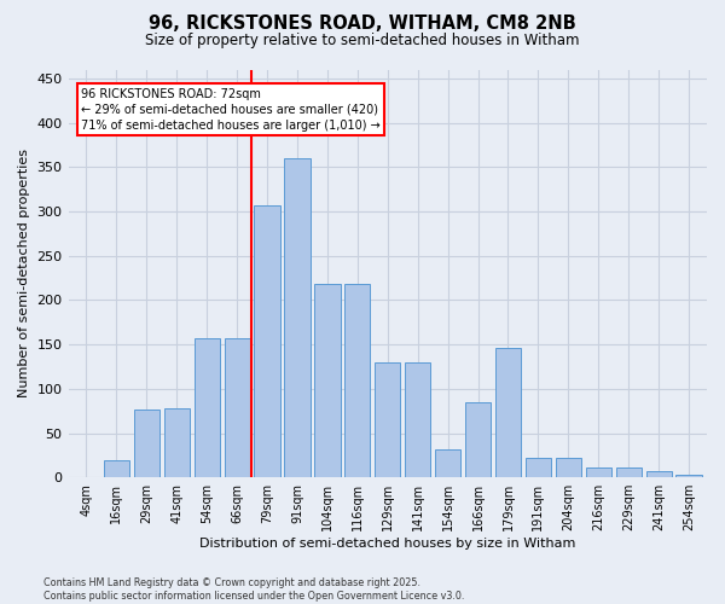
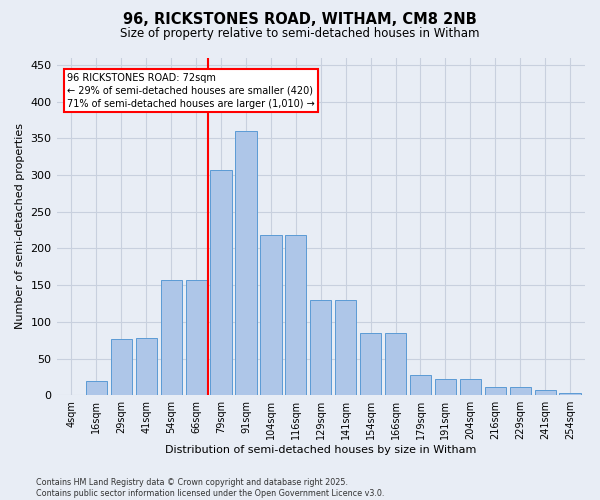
154sqm: 32 -> 85
179sqm: 146 -> 27
